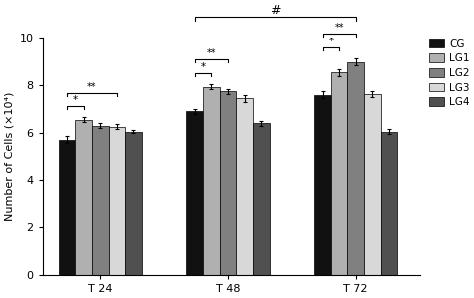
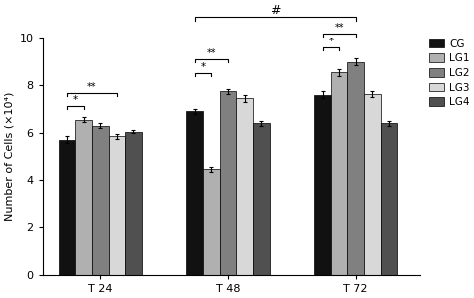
LG3/T 24: 6.25 -> 5.85
LG1/T 48: 7.95 -> 4.45
LG4/T 72: 6.05 -> 6.40
